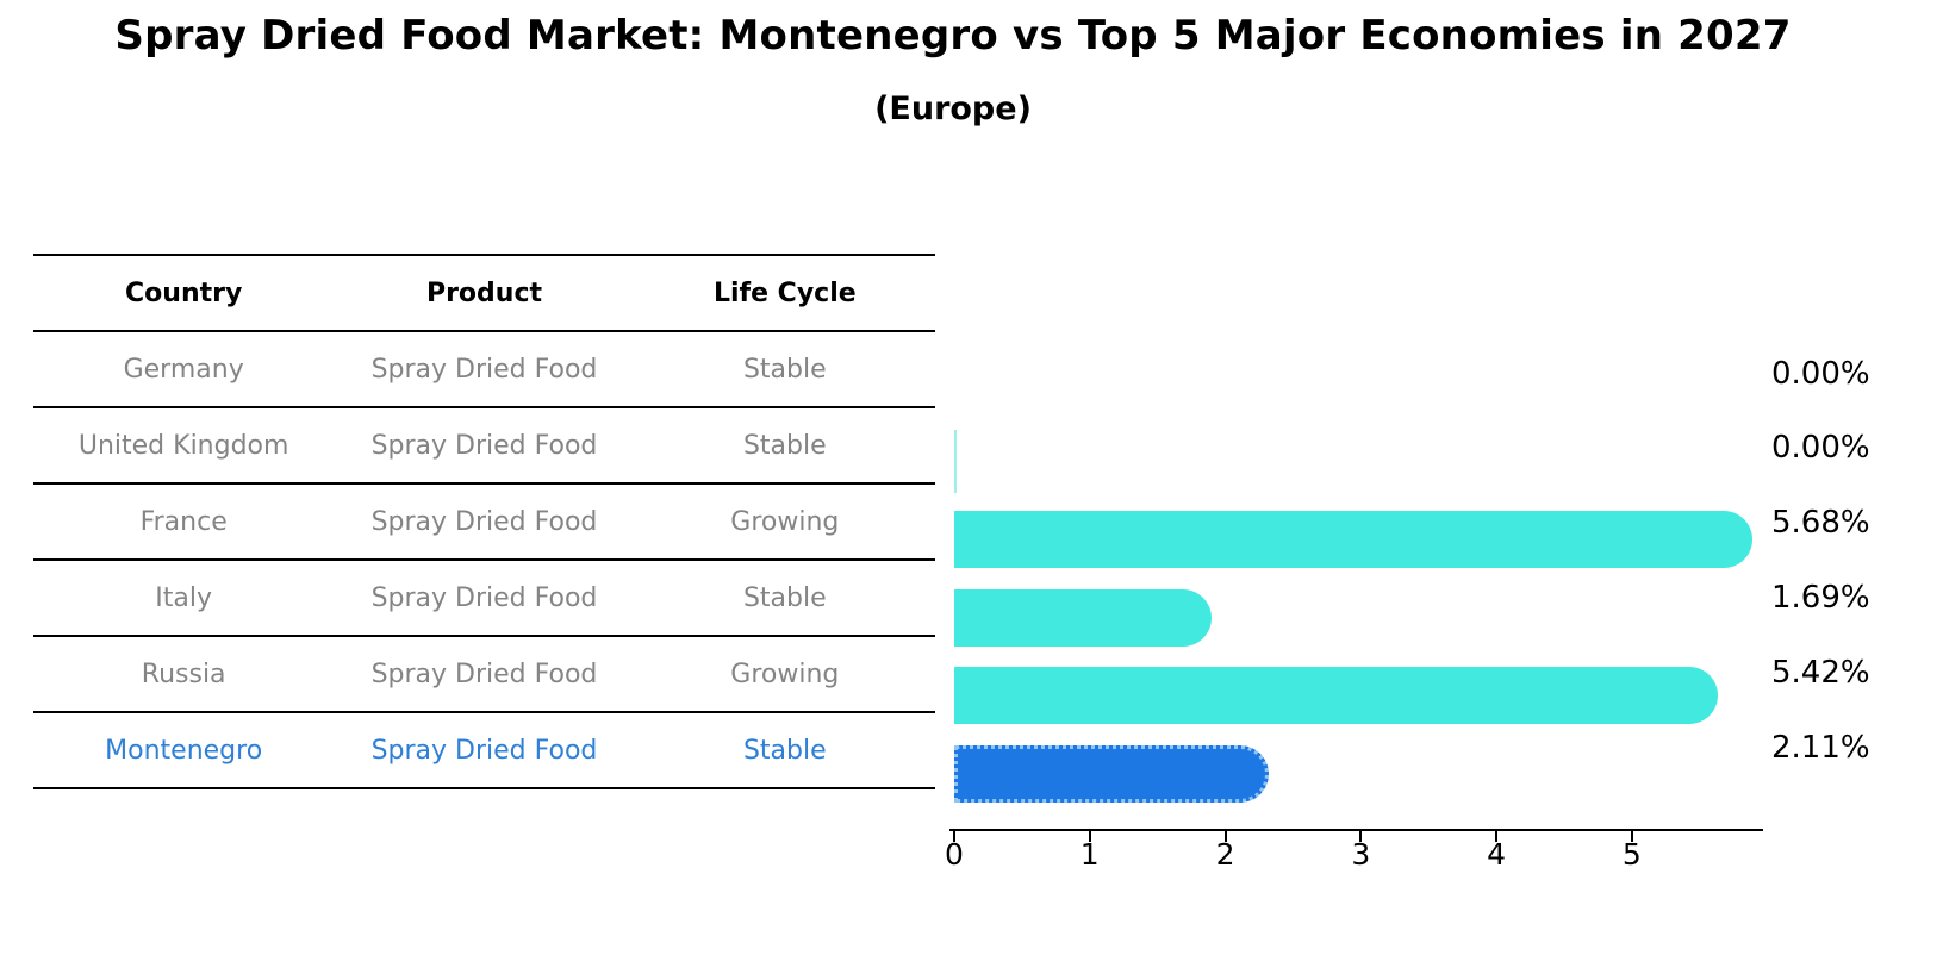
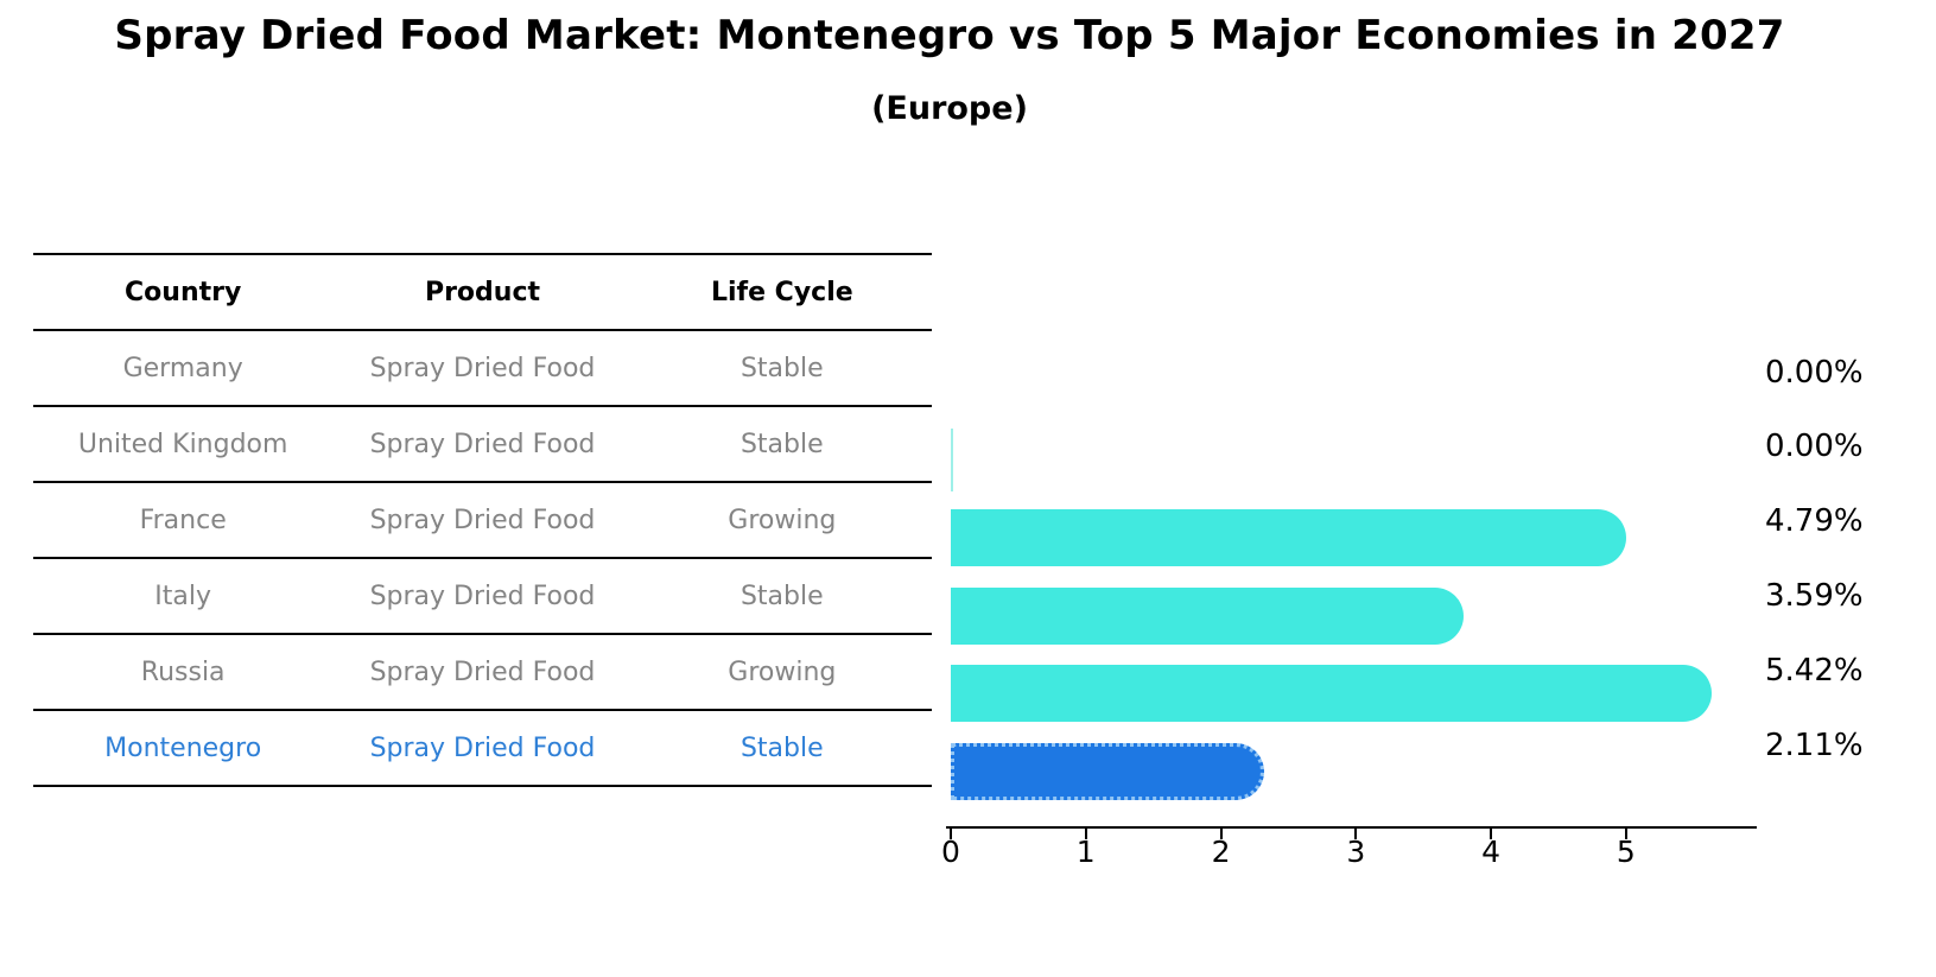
France: 5.68% -> 4.79%
Italy: 1.69% -> 3.59%
